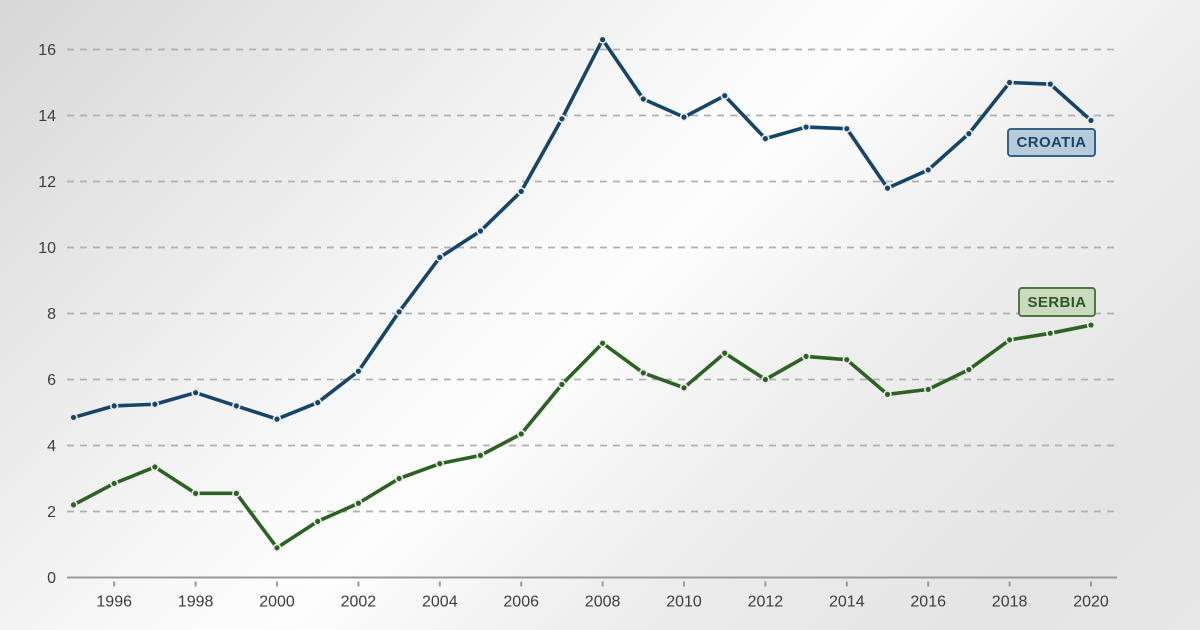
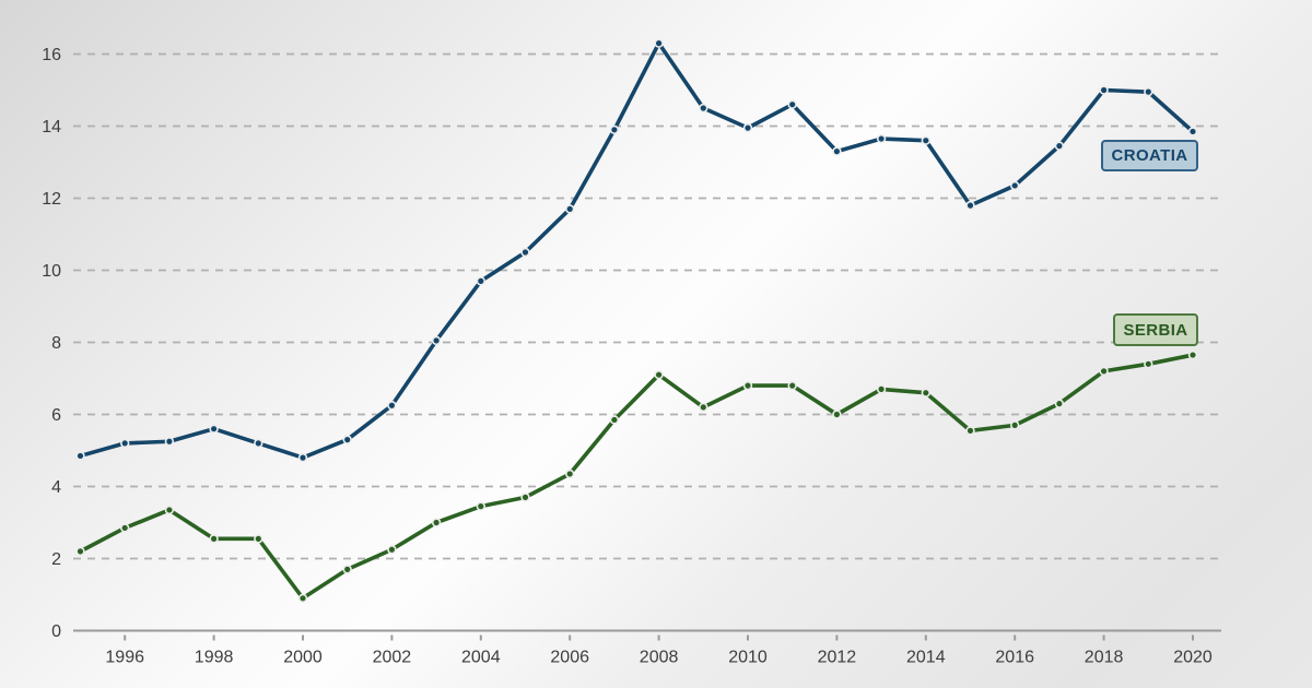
SERBIA/2010: 5.8 -> 6.8
